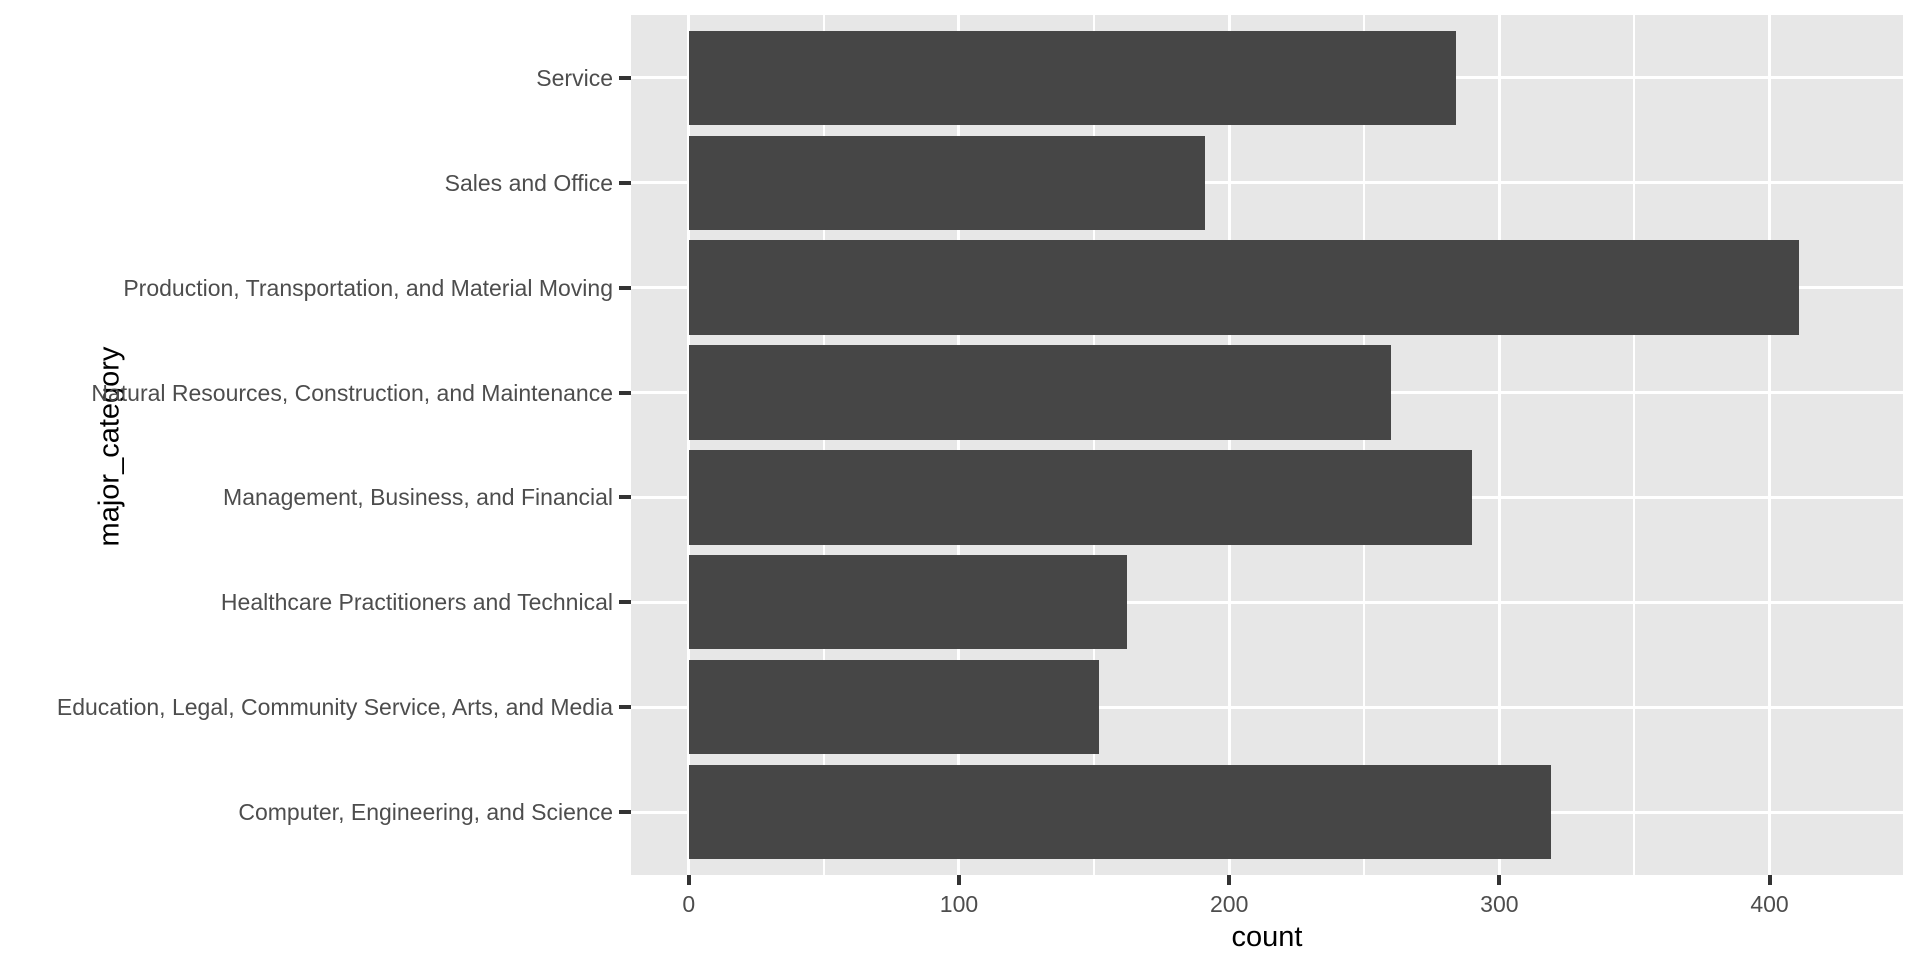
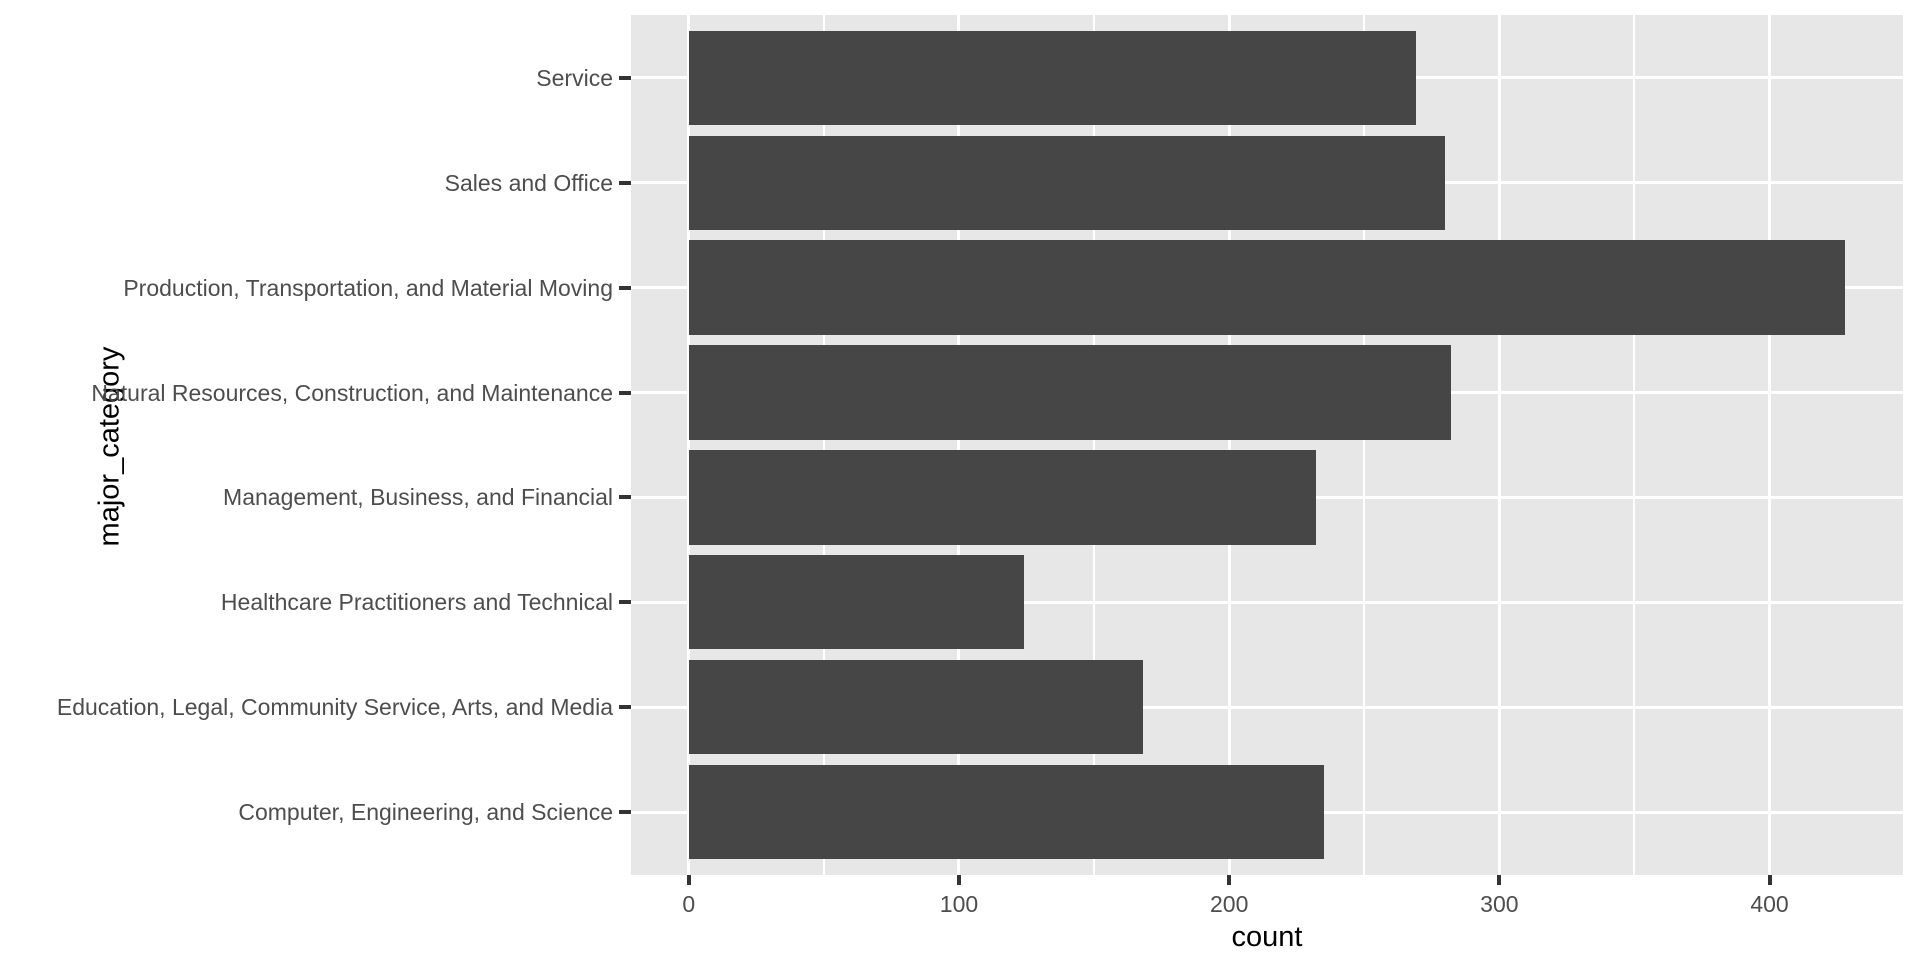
Service: 284 -> 269
Sales and Office: 191 -> 280
Production, Transportation, and Material Moving: 411 -> 428
Natural Resources, Construction, and Maintenance: 260 -> 282
Management, Business, and Financial: 290 -> 232
Healthcare Practitioners and Technical: 162 -> 124
Education, Legal, Community Service, Arts, and Media: 152 -> 168
Computer, Engineering, and Science: 319 -> 235
